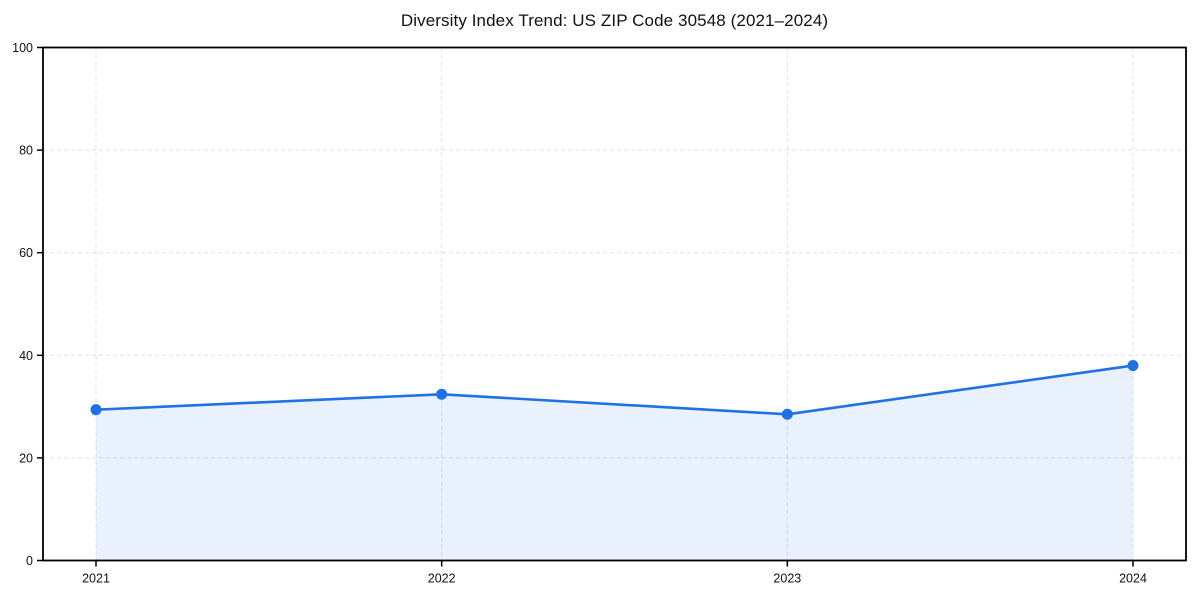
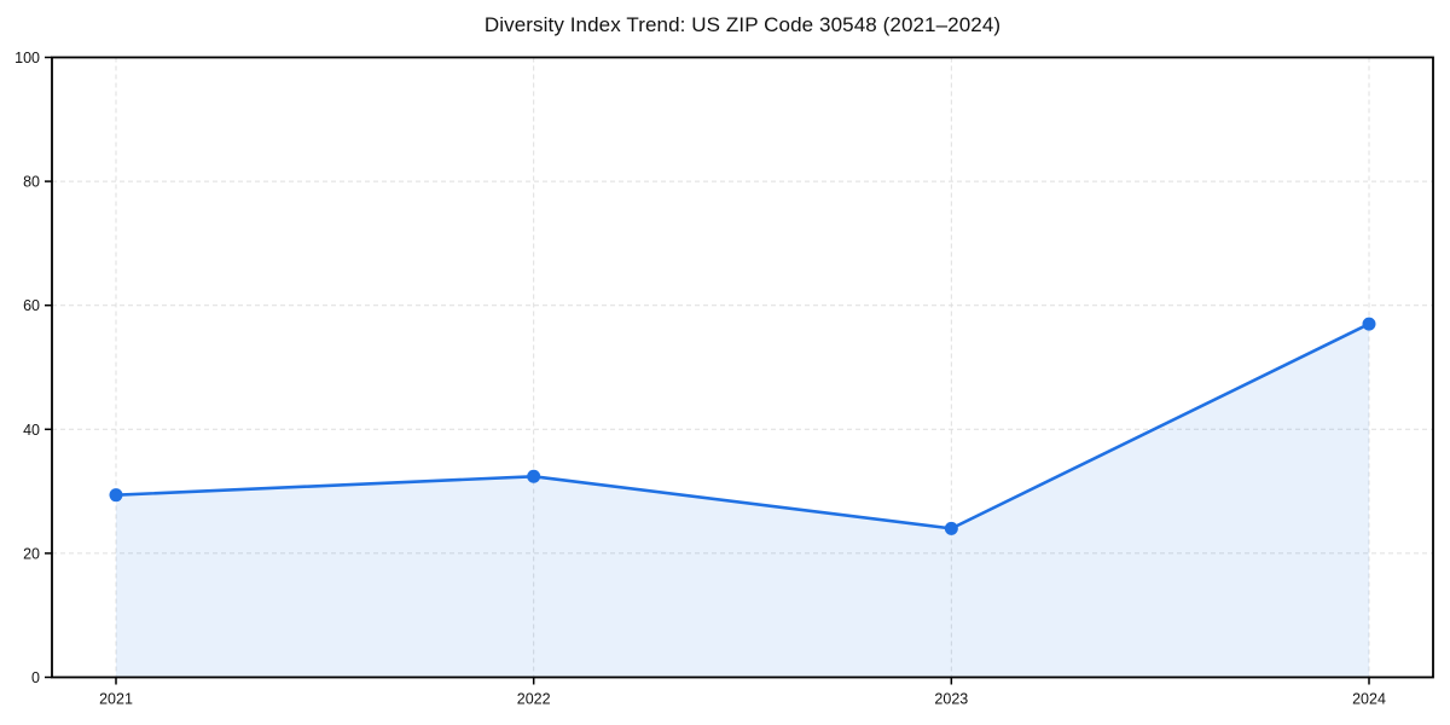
2023: 28 -> 24
2024: 38 -> 57
